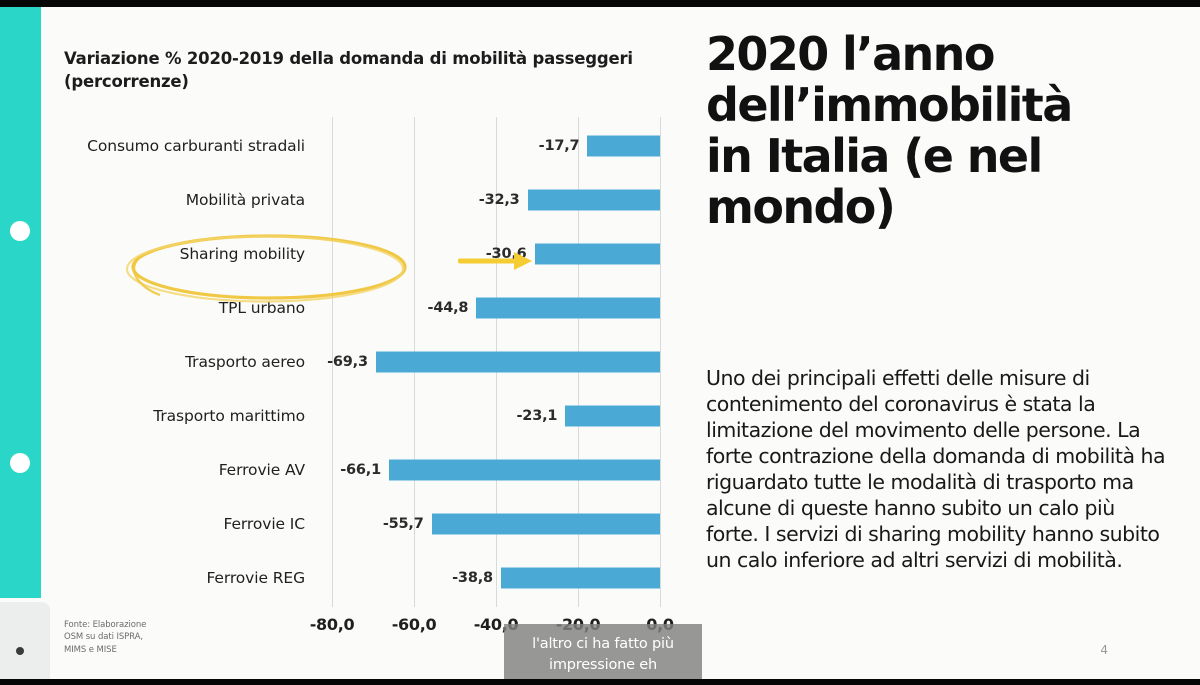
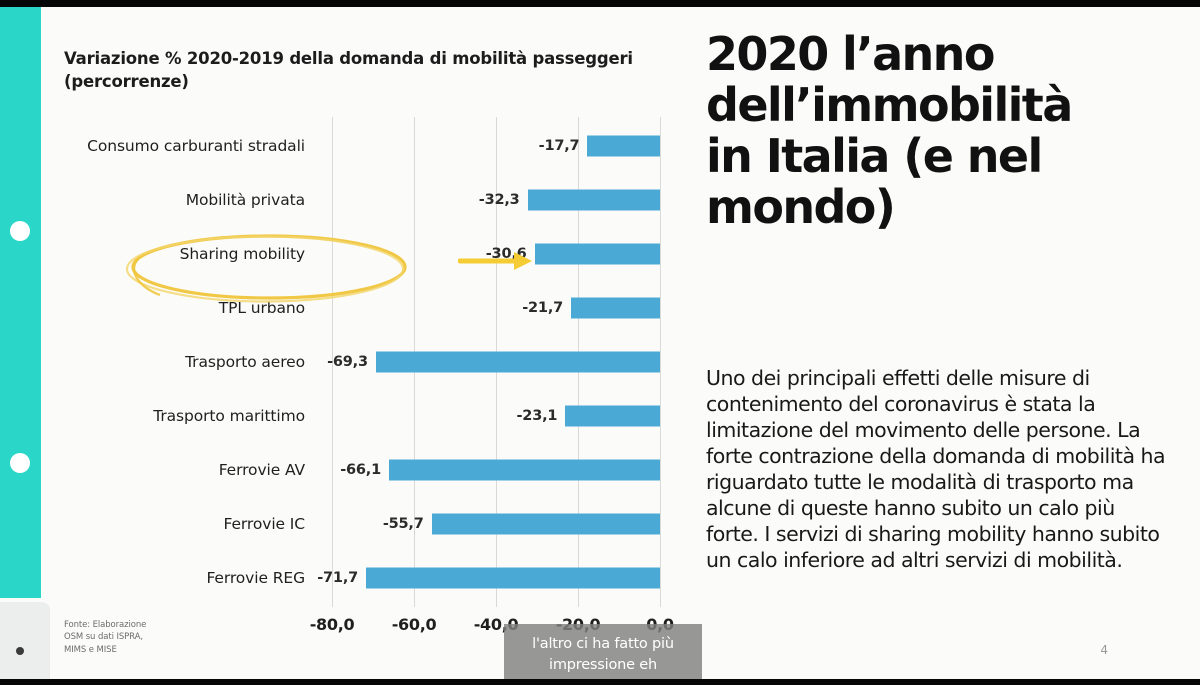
TPL urbano: -44,8 -> -21,7
Ferrovie REG: -38,8 -> -71,7
